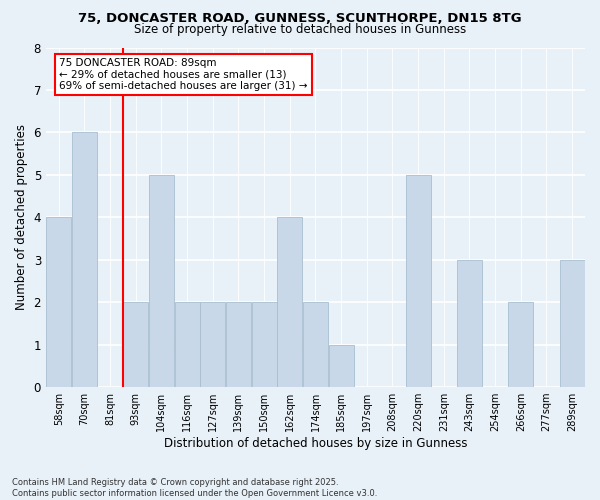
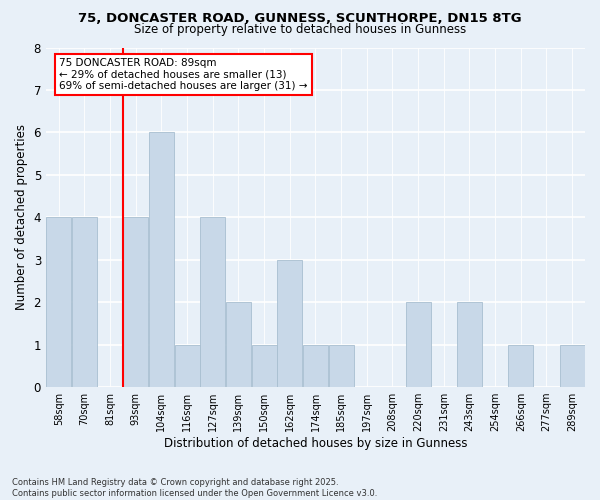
70sqm: 6 -> 4
93sqm: 2 -> 4
104sqm: 5 -> 6
116sqm: 2 -> 1
127sqm: 2 -> 4
150sqm: 2 -> 1
162sqm: 4 -> 3
174sqm: 2 -> 1
220sqm: 5 -> 2
243sqm: 3 -> 2
266sqm: 2 -> 1
289sqm: 3 -> 1
